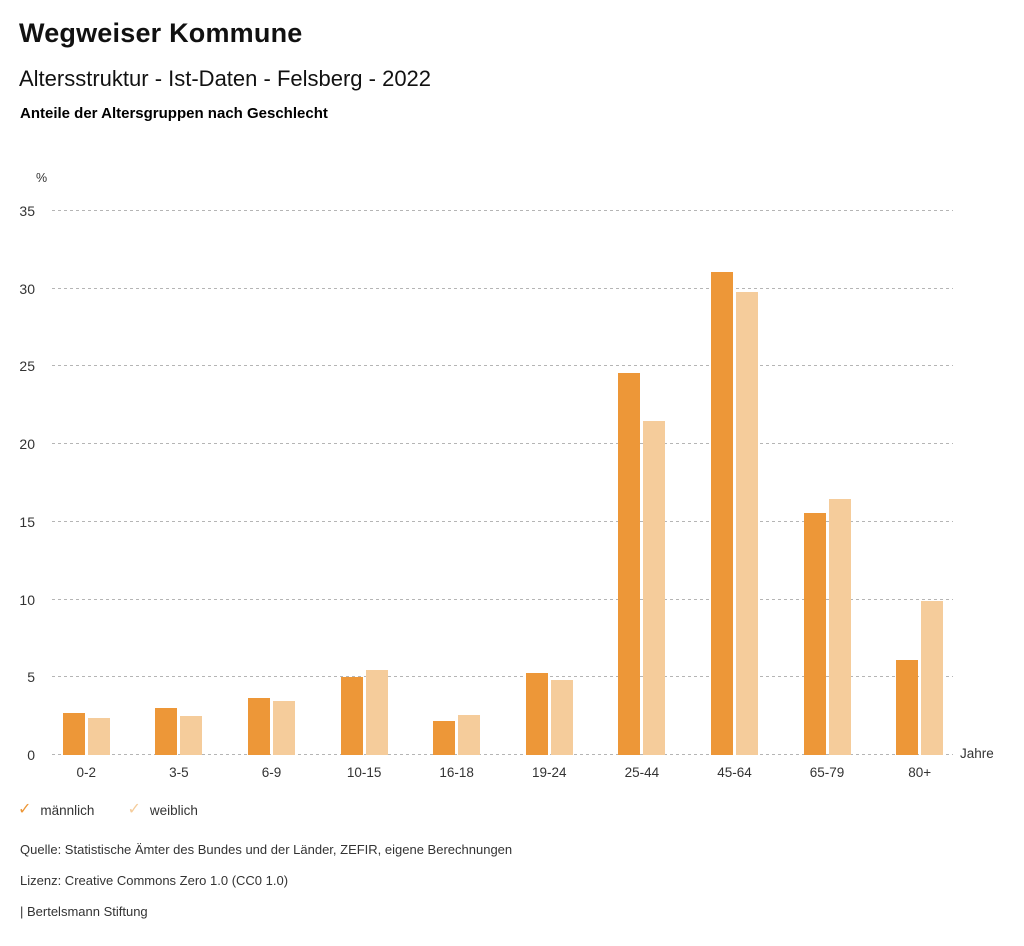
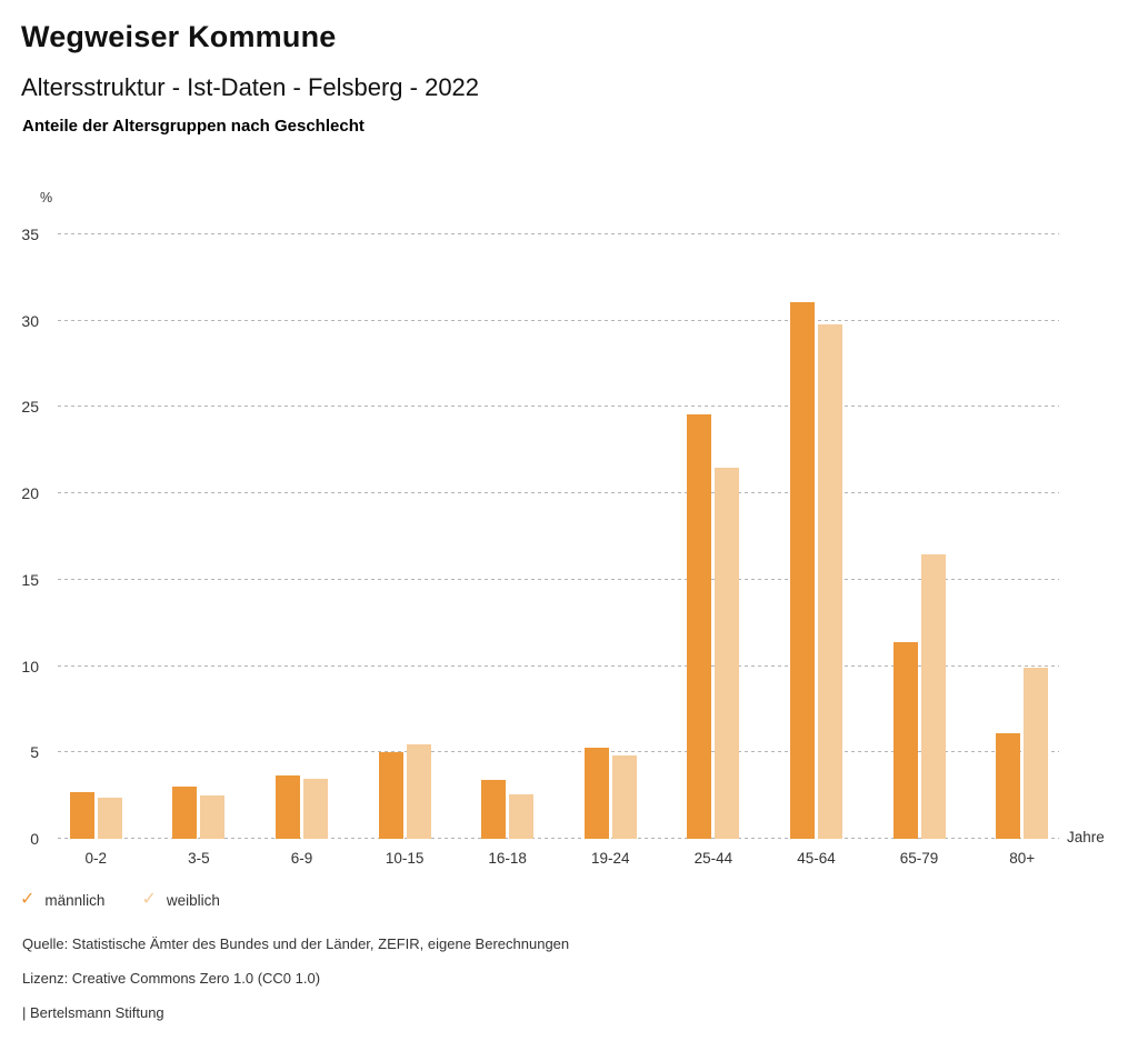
männlich/16-18: 2.2 -> 3.4
männlich/65-79: 15.6 -> 11.4
